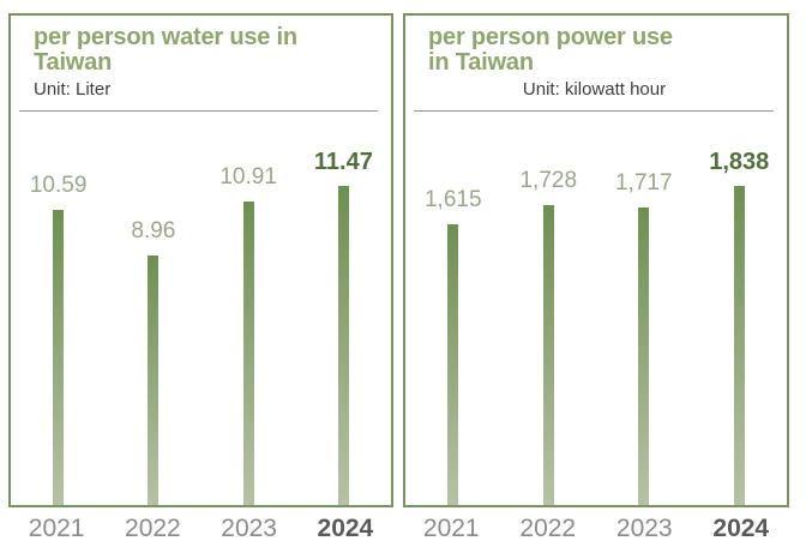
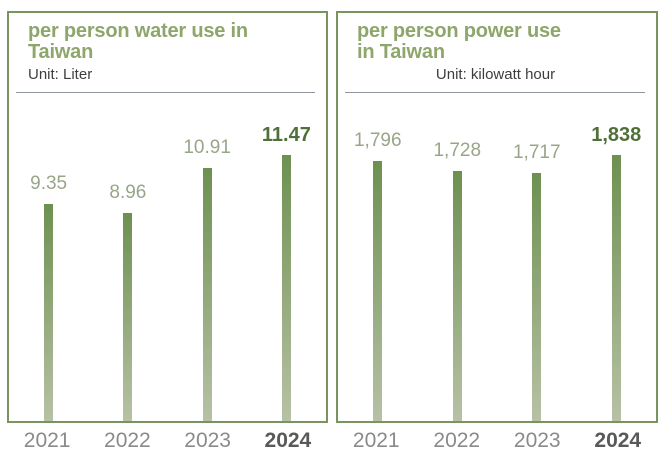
per person water use in Taiwan/2021: 10.59 -> 9.35
per person power use in Taiwan/2021: 1,615 -> 1,796
